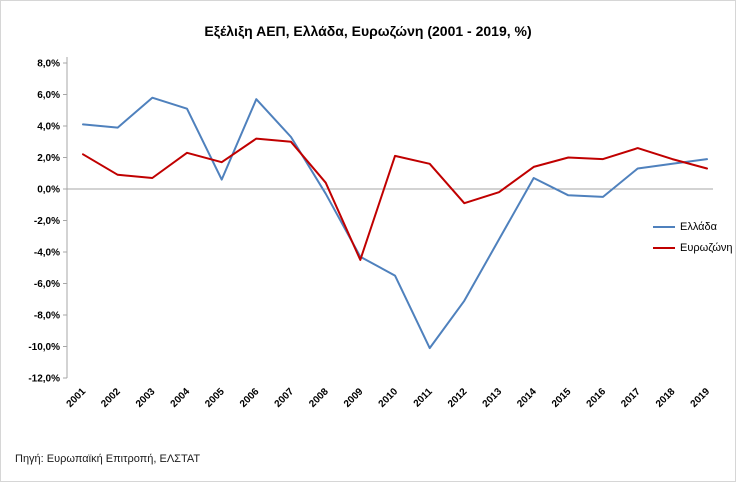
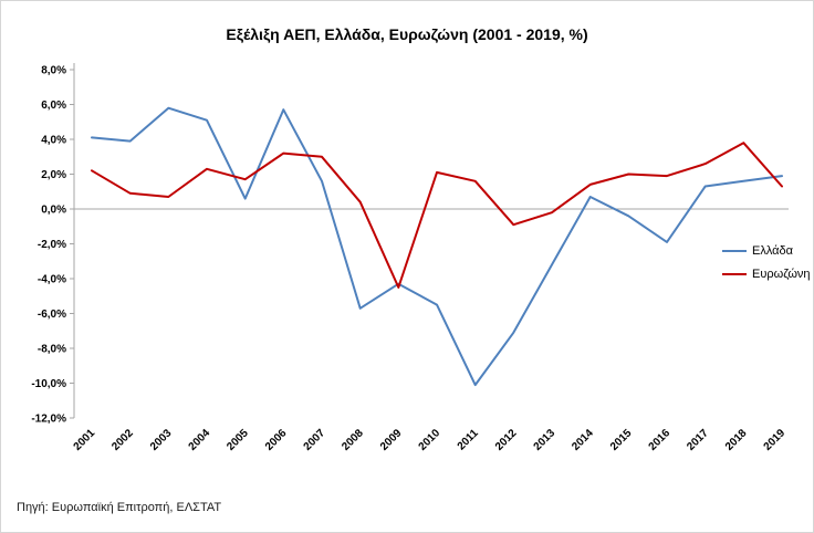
Ελλάδα/2007: 3,3% -> 1,6%
Ελλάδα/2008: -0,3% -> -5,7%
Ελλάδα/2016: -0,5% -> -1,9%
Ευρωζώνη/2018: 1,9% -> 3,8%
